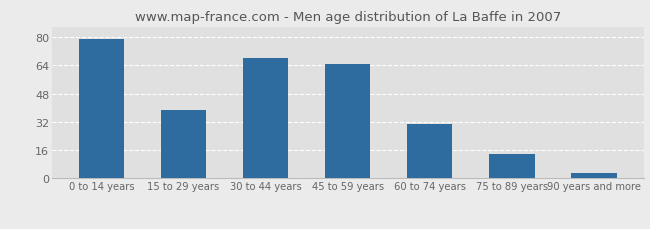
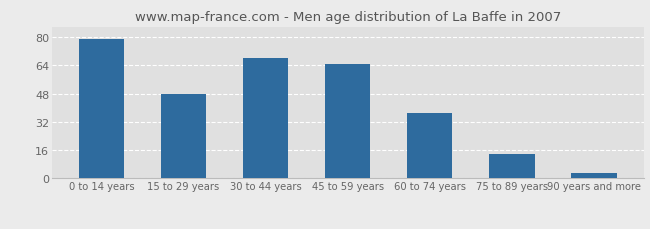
15 to 29 years: 39 -> 48
60 to 74 years: 31 -> 37
